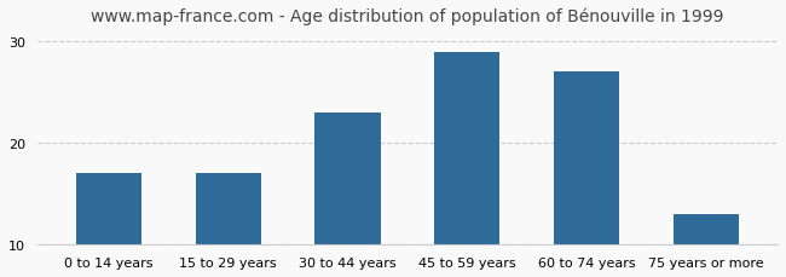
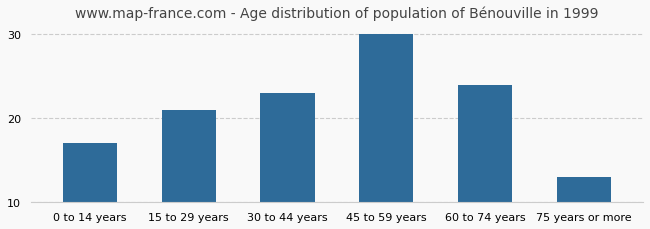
15 to 29 years: 17 -> 21
45 to 59 years: 29 -> 30
60 to 74 years: 27 -> 24
